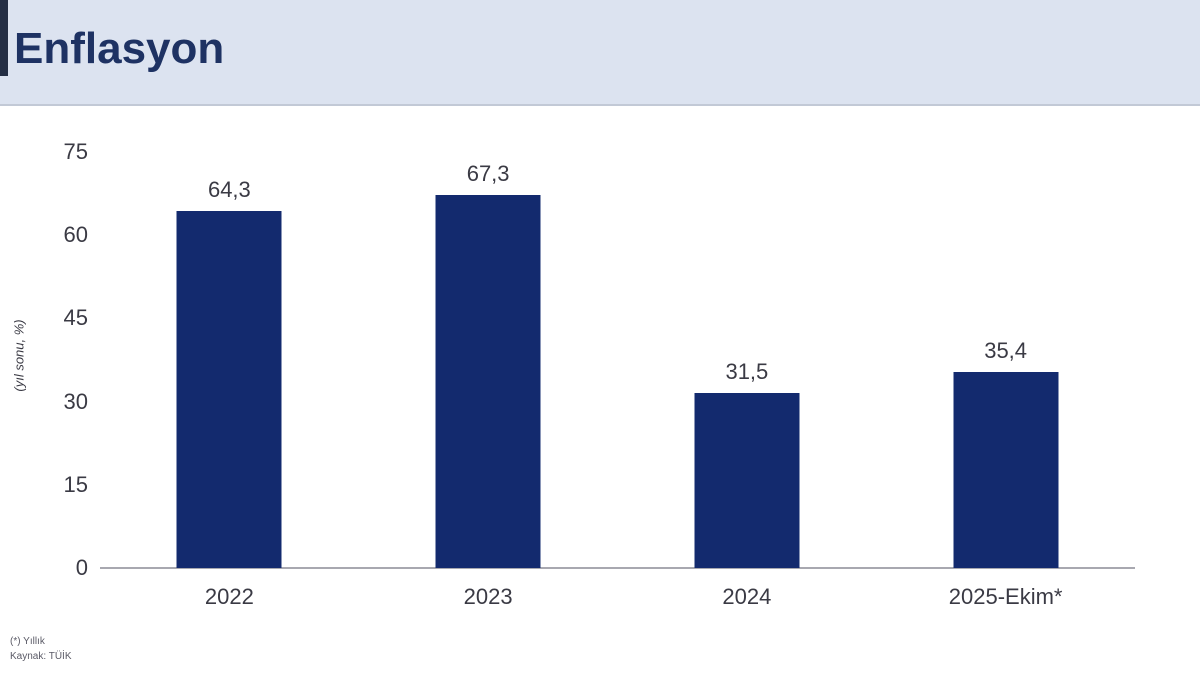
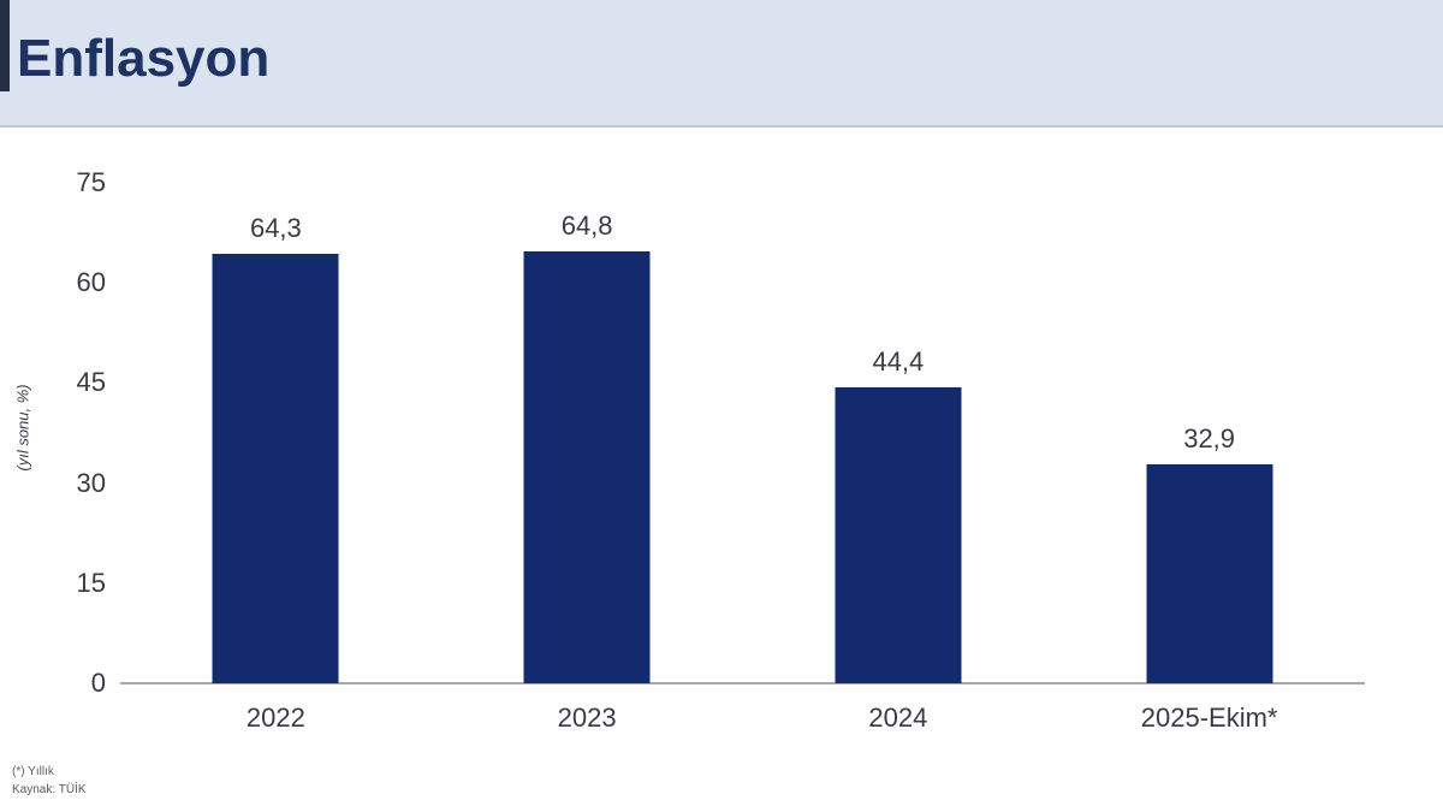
2023: 67,3 -> 64,8
2024: 31,5 -> 44,4
2025-Ekim*: 35,4 -> 32,9
